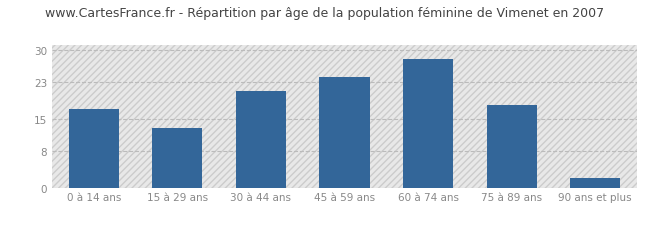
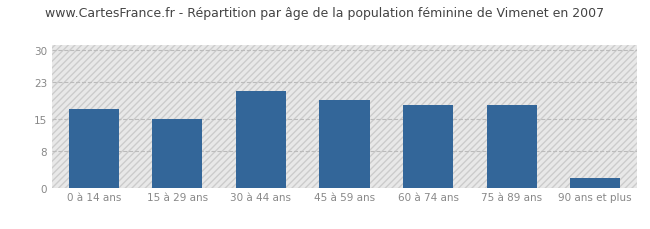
15 à 29 ans: 13 -> 15
45 à 59 ans: 24 -> 19
60 à 74 ans: 28 -> 18
